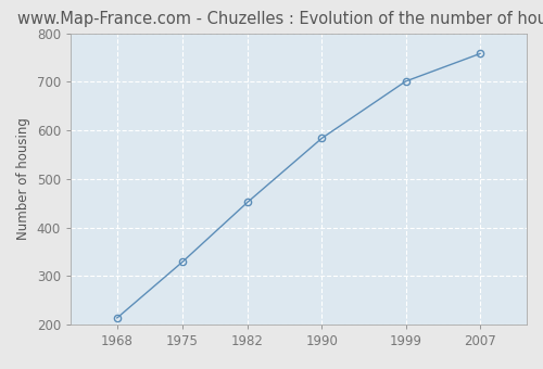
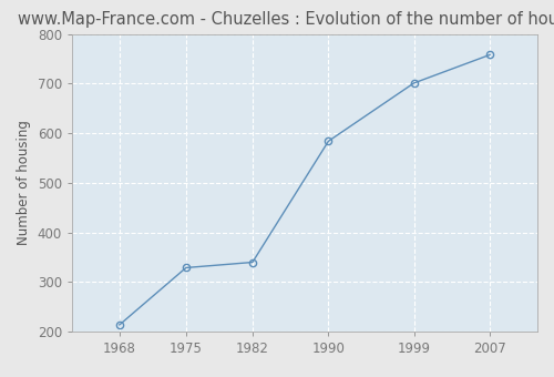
1982: 452 -> 340
